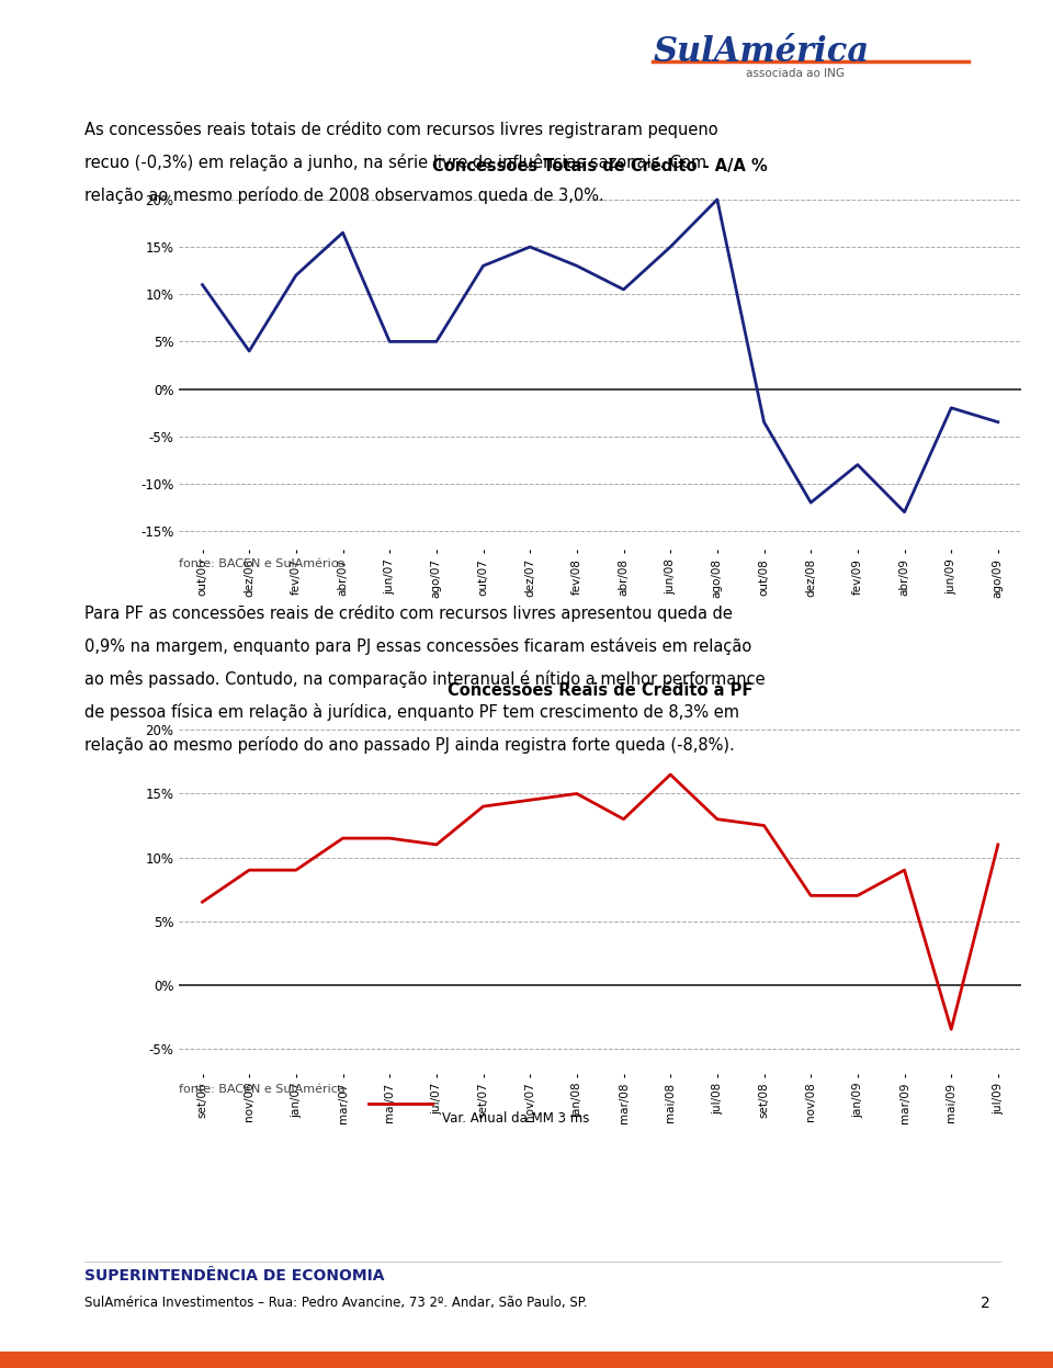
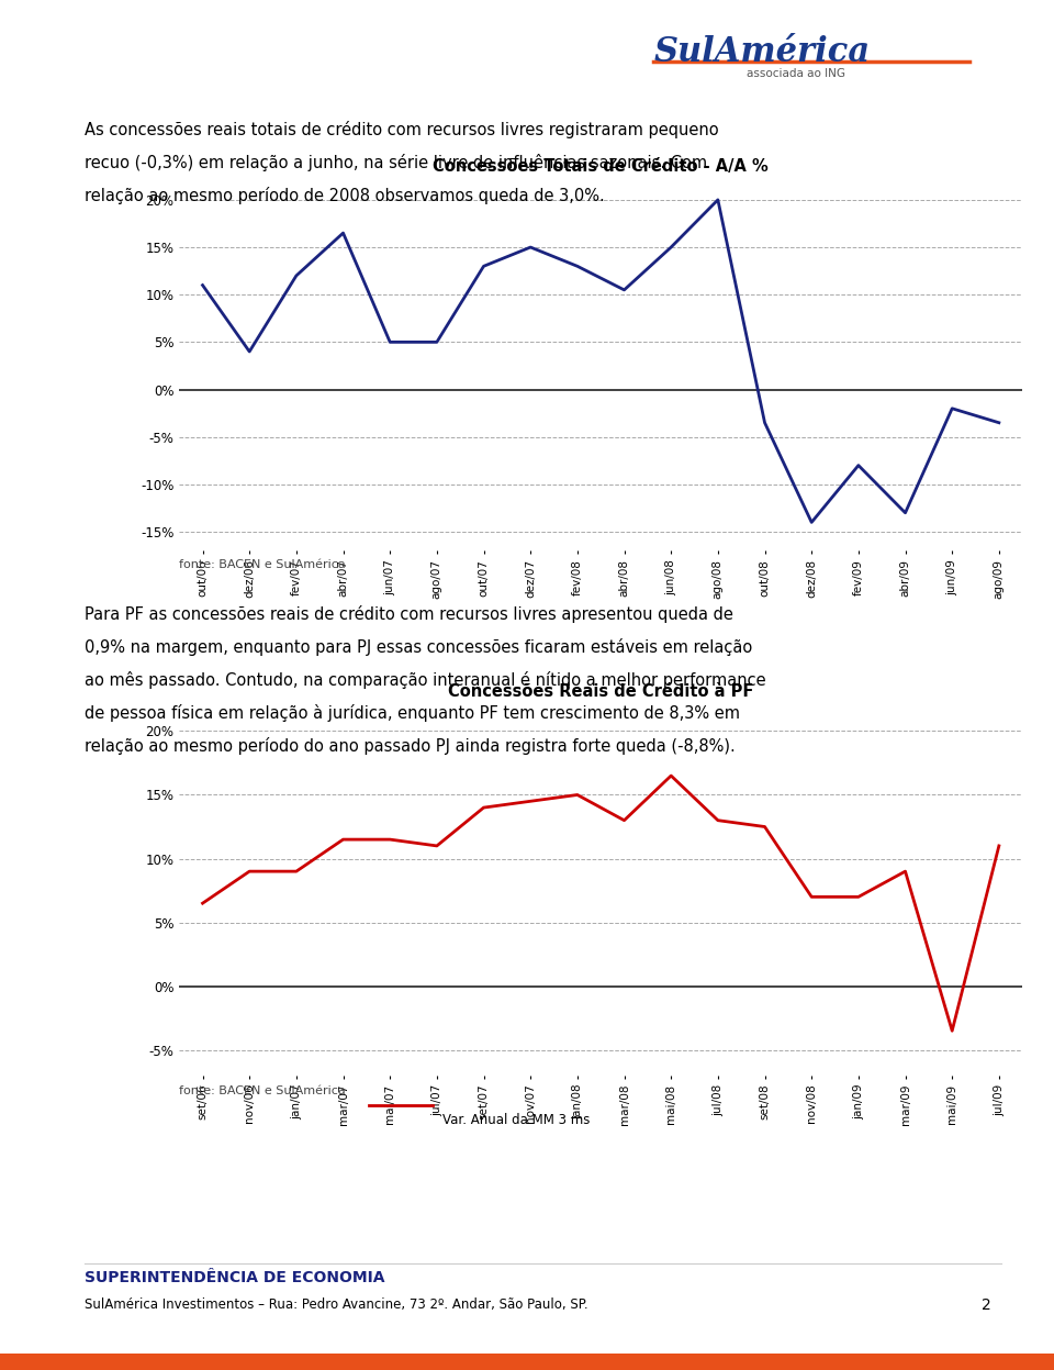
dez/08: -12.0% -> -14.0%
